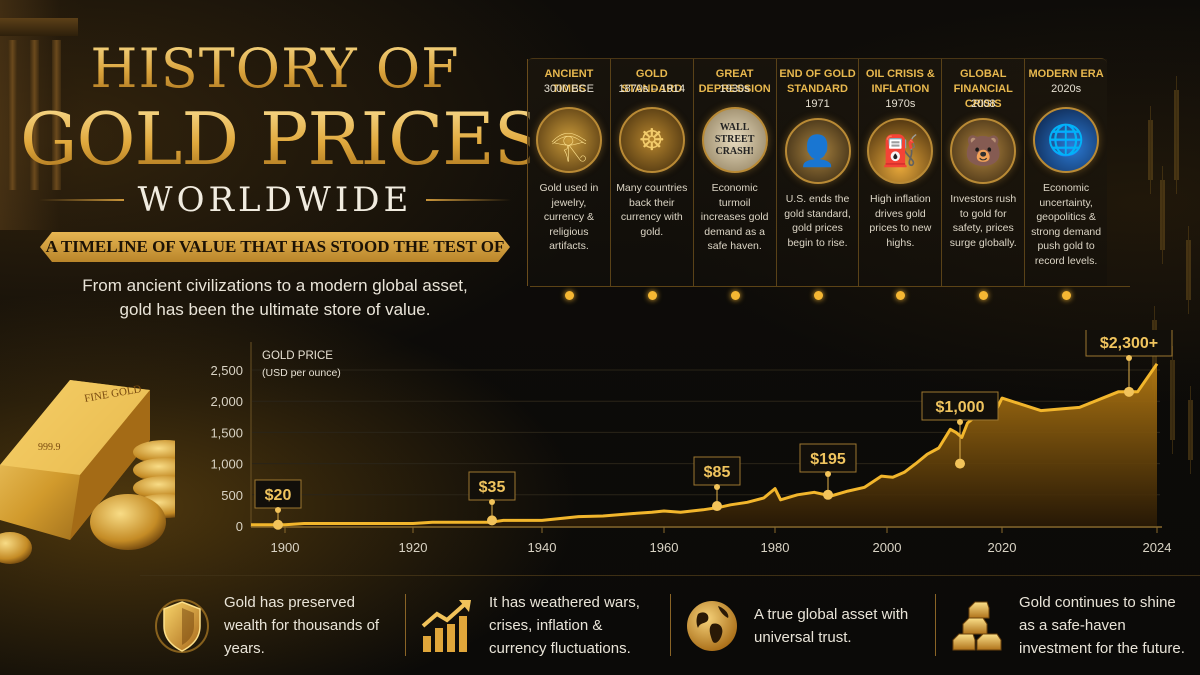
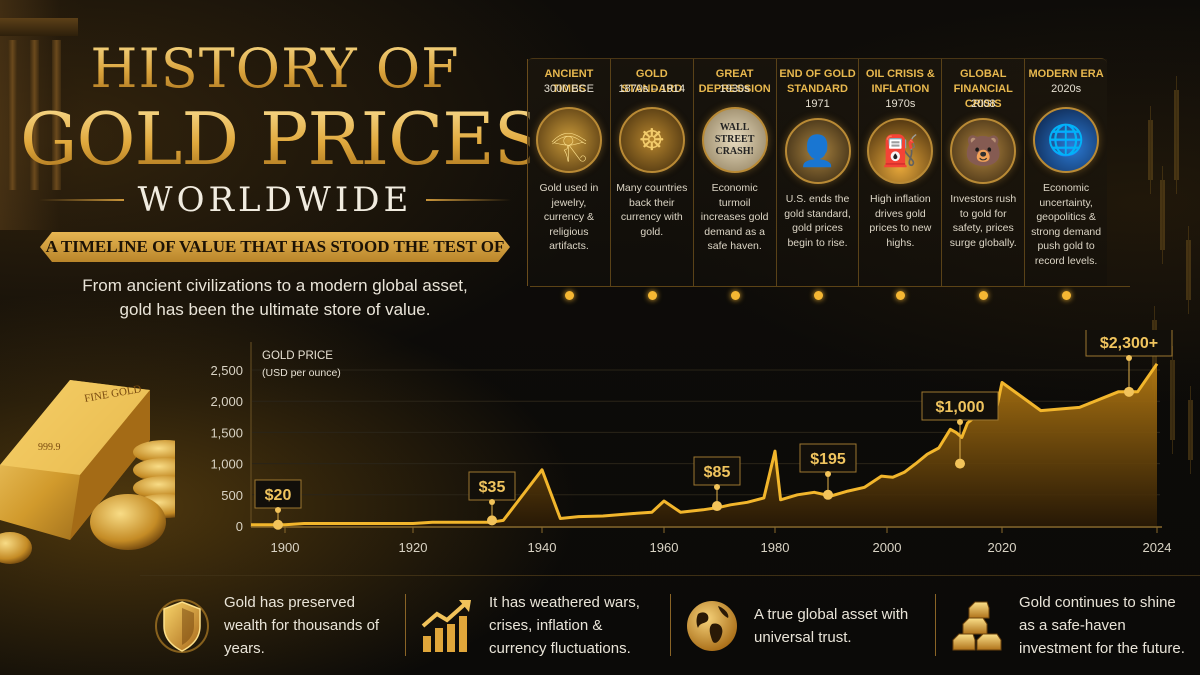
1940: 100 -> 900
1960: 200 -> 400
1980: 600 -> 1200
2020: 2000 -> 2300
